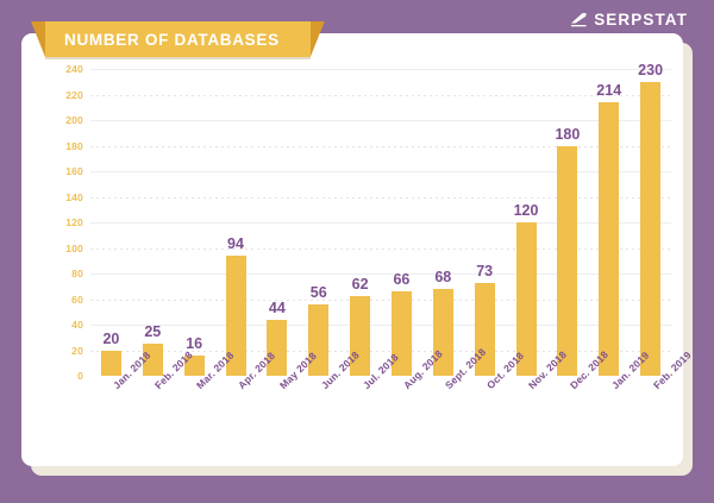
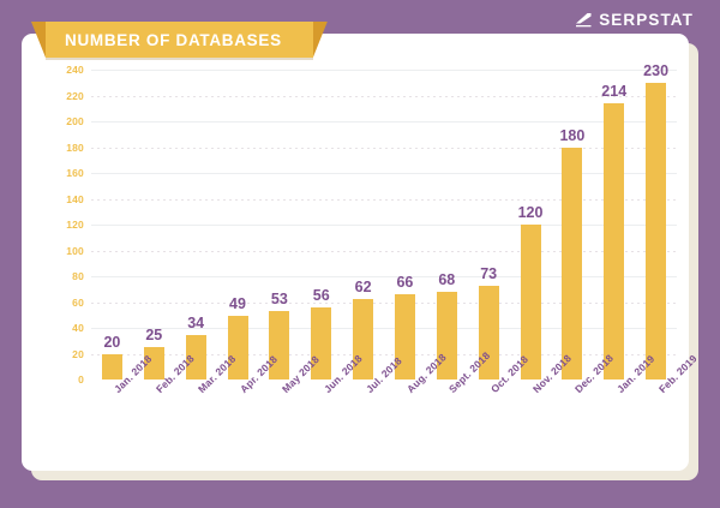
Mar. 2018: 16 -> 34
Apr. 2018: 94 -> 49
May 2018: 44 -> 53
